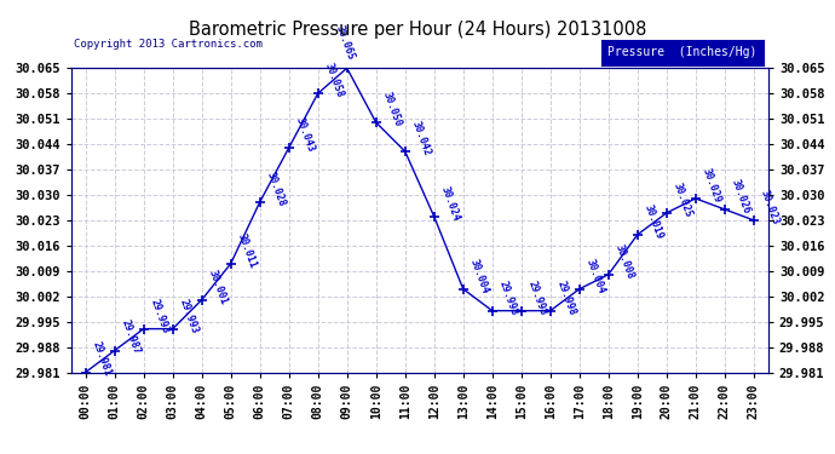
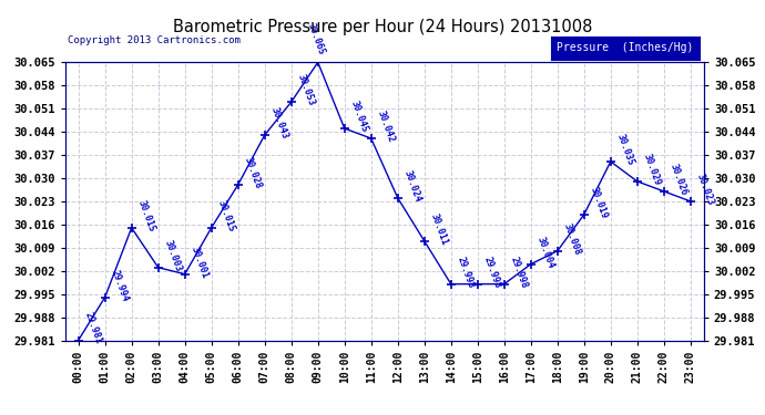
01:00: 29.987 -> 29.994
02:00: 29.993 -> 30.015
03:00: 29.993 -> 30.003
05:00: 30.011 -> 30.015
08:00: 30.058 -> 30.053
10:00: 30.050 -> 30.045
13:00: 30.004 -> 30.011
20:00: 30.025 -> 30.035
